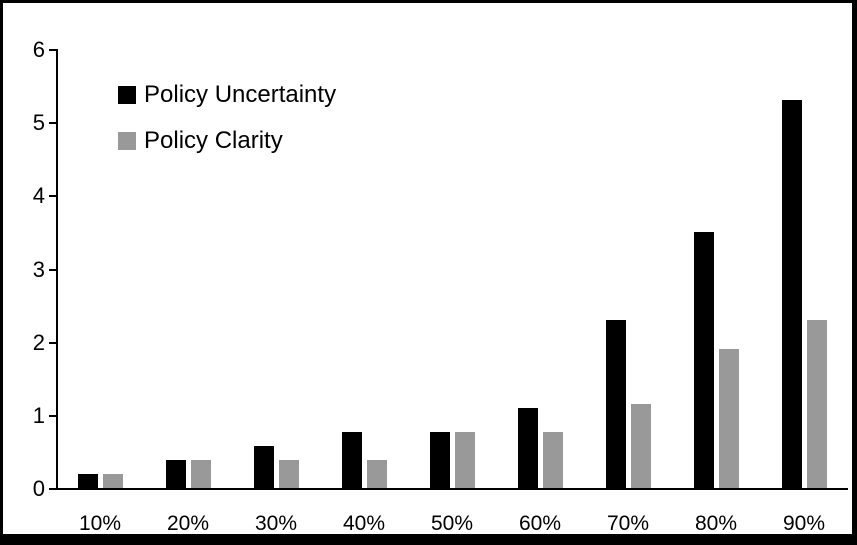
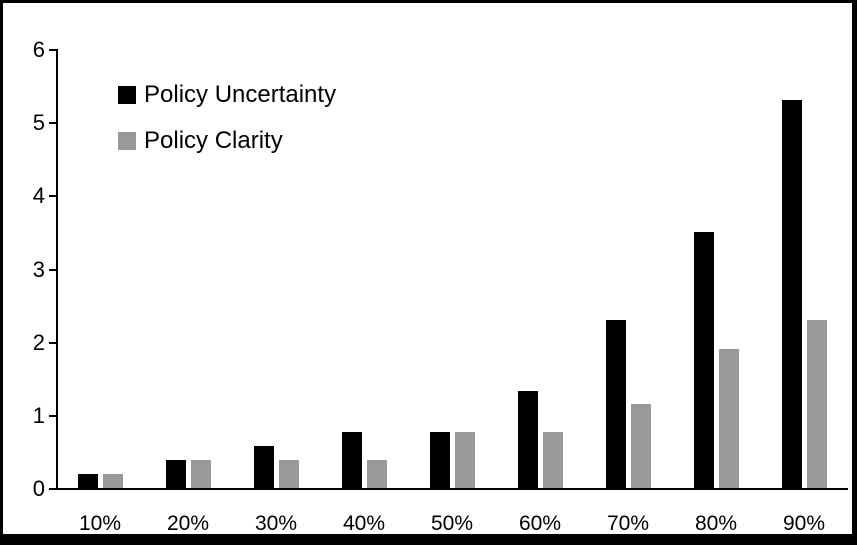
Policy Uncertainty/60%: 1.1 -> 1.3
